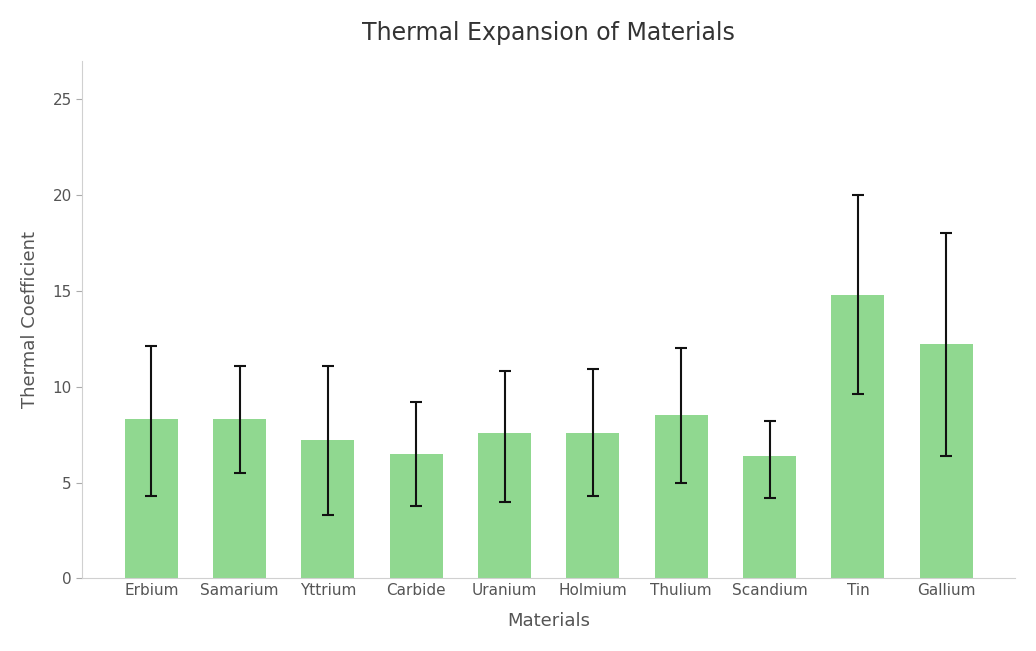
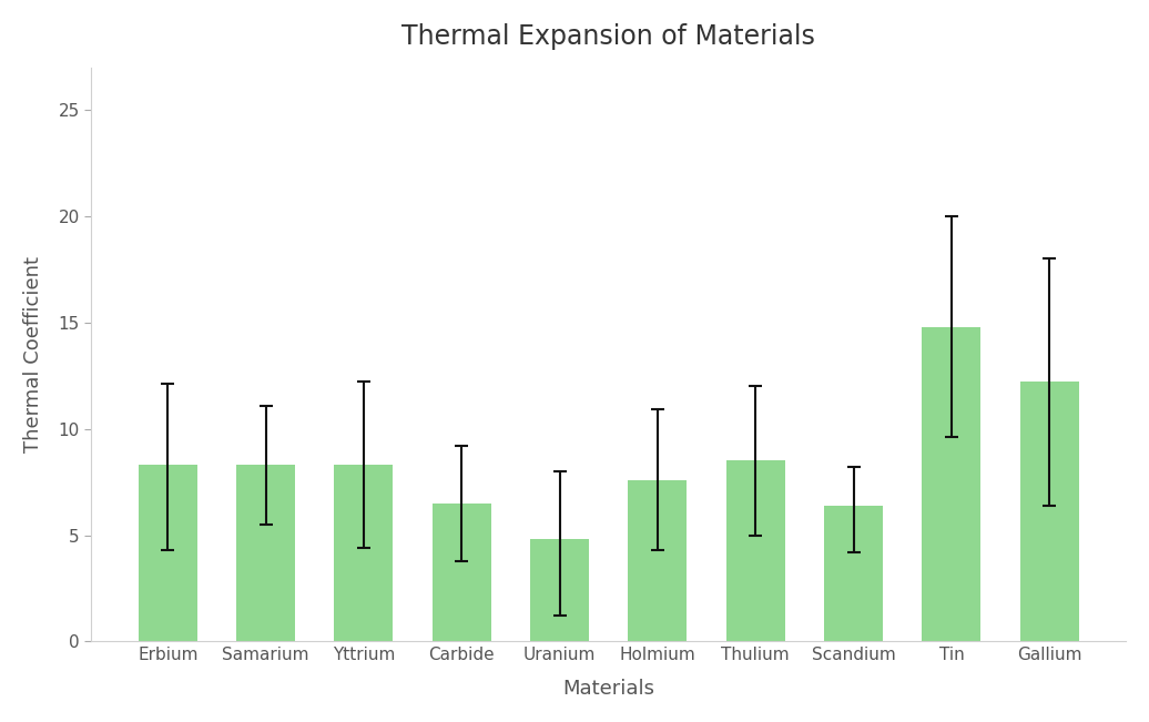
Yttrium: 7.2 -> 8.3
Uranium: 7.6 -> 4.8
